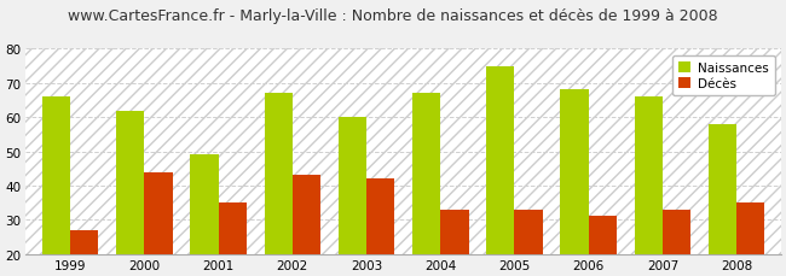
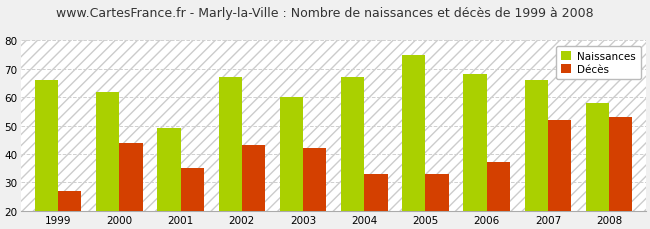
Décès/2006: 31 -> 37
Décès/2007: 33 -> 52
Décès/2008: 35 -> 53
